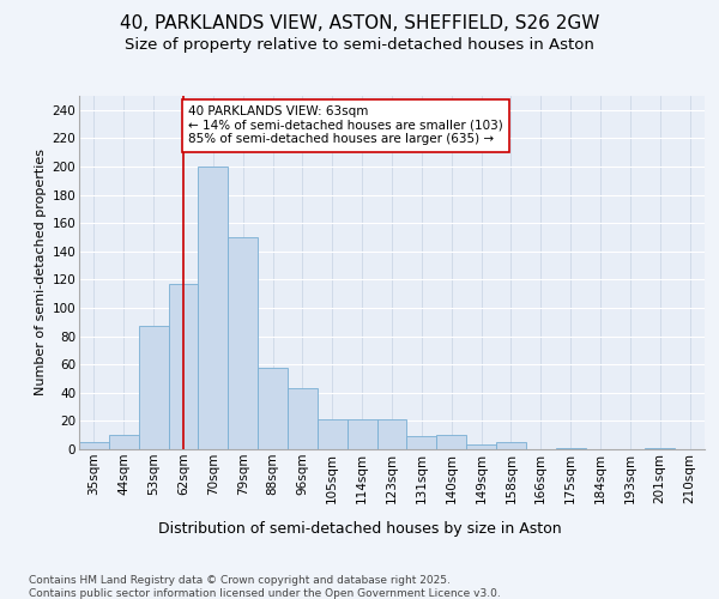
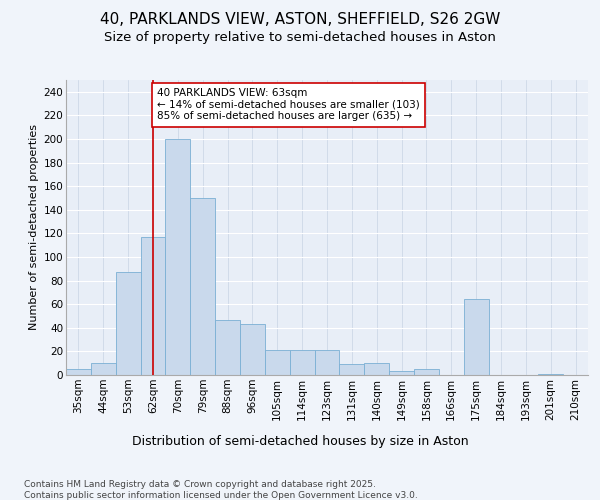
88sqm: 58 -> 47
175sqm: 1 -> 64
